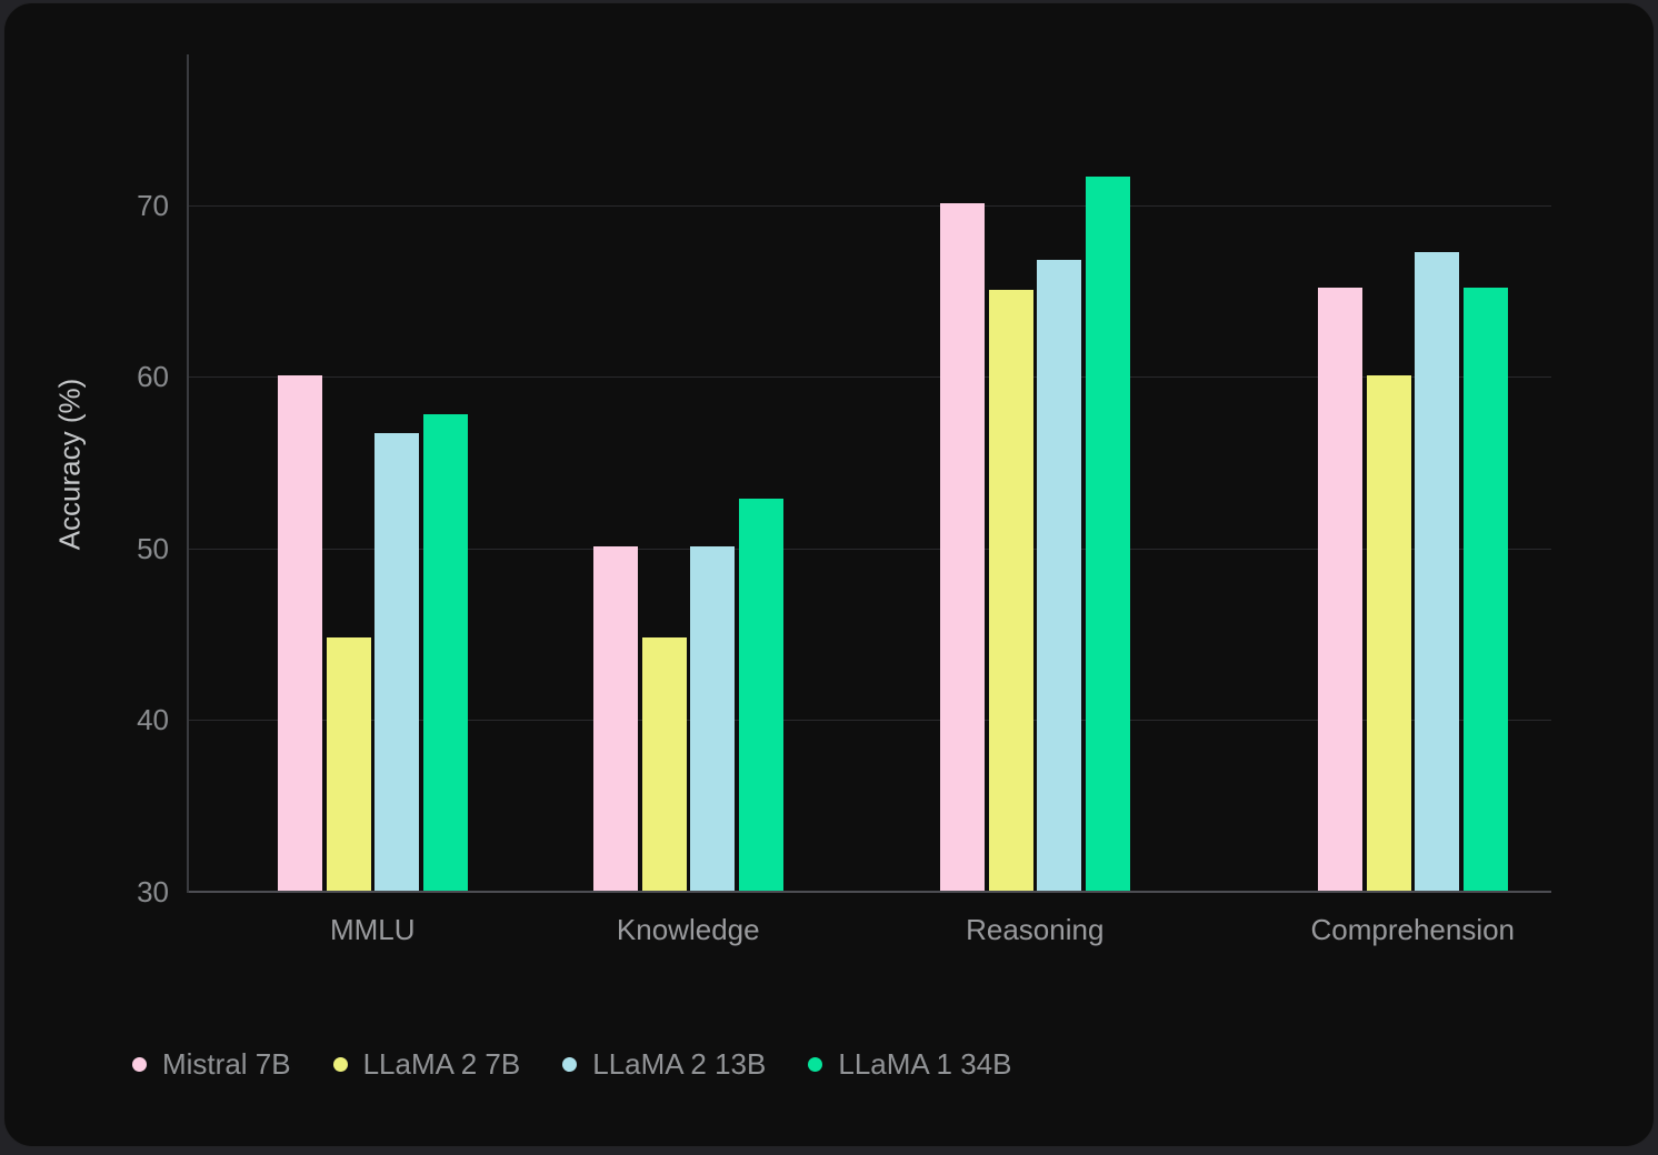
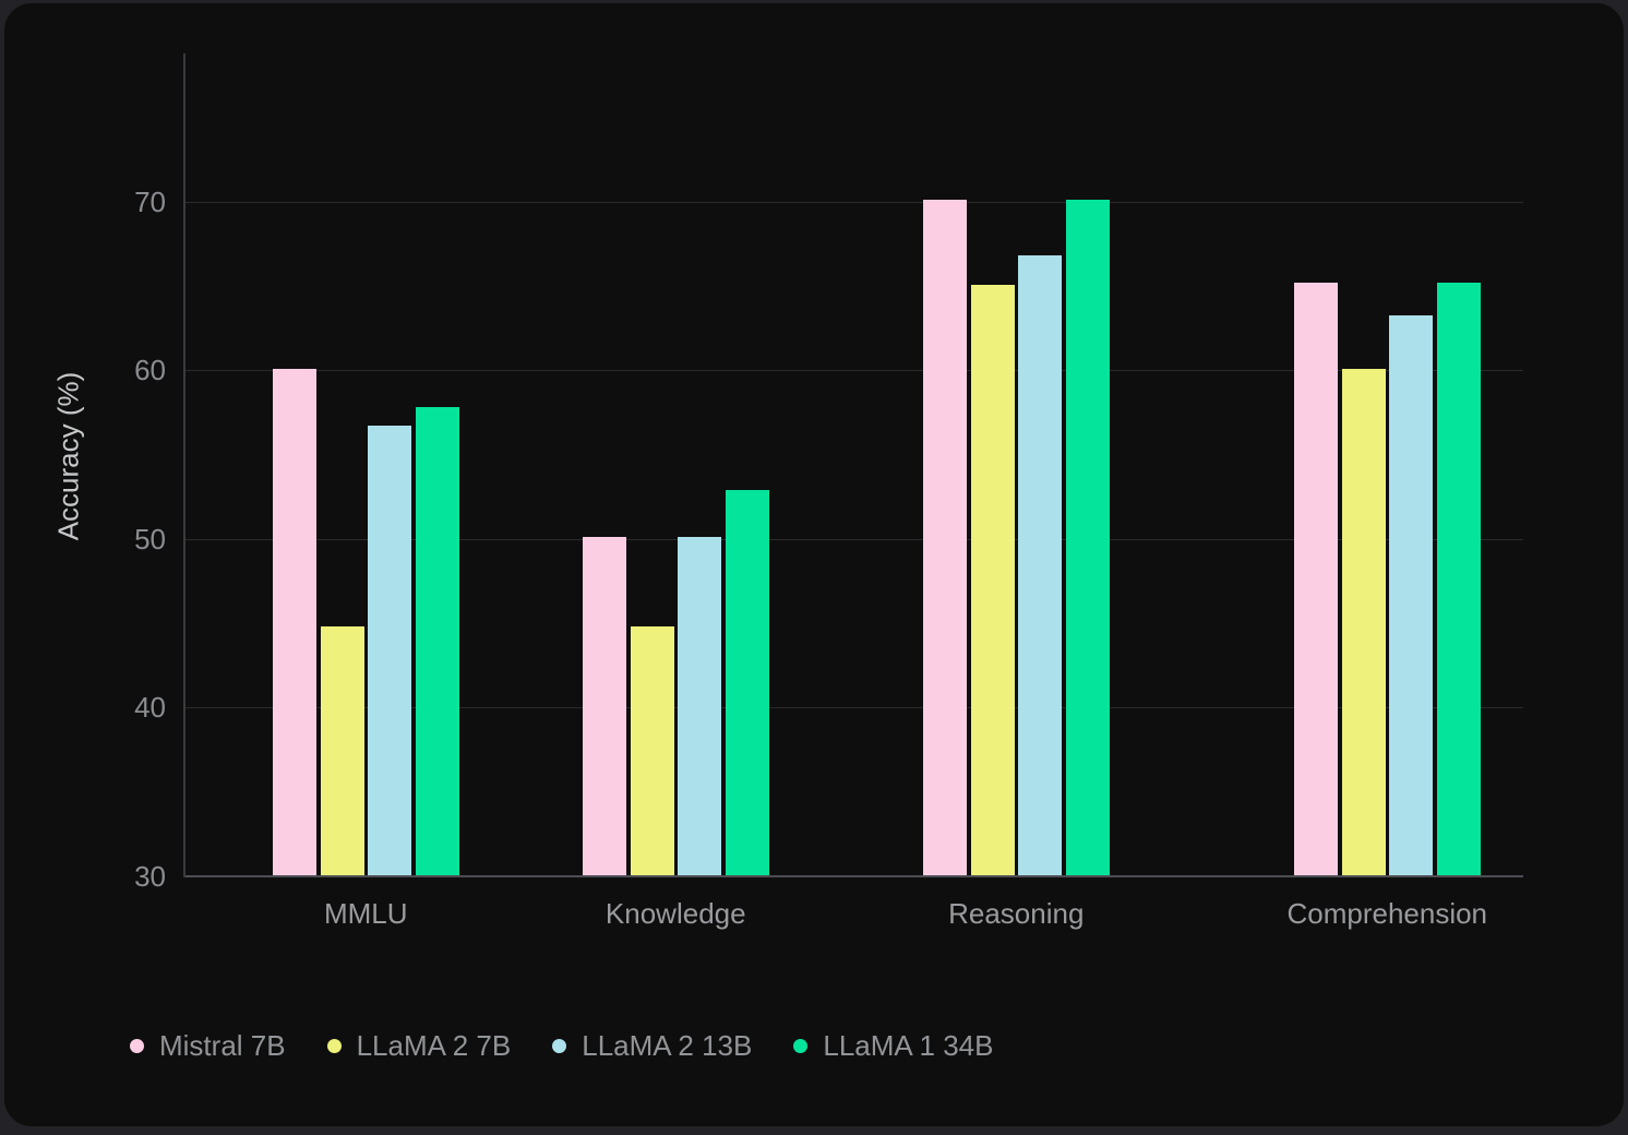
LLaMA 1 34B/Reasoning: 71.7 -> 70.1
LLaMA 2 13B/Comprehension: 67.3 -> 63.3
